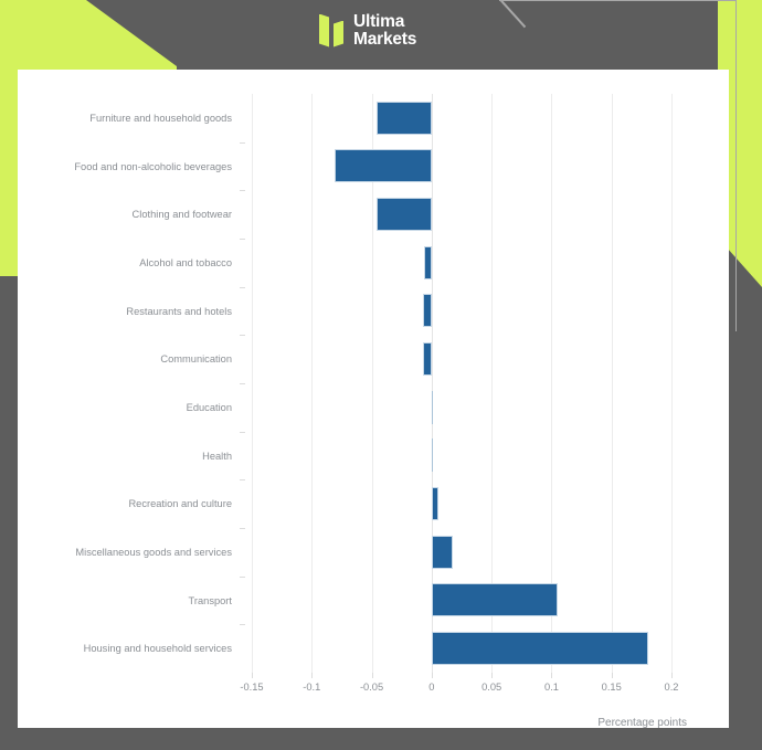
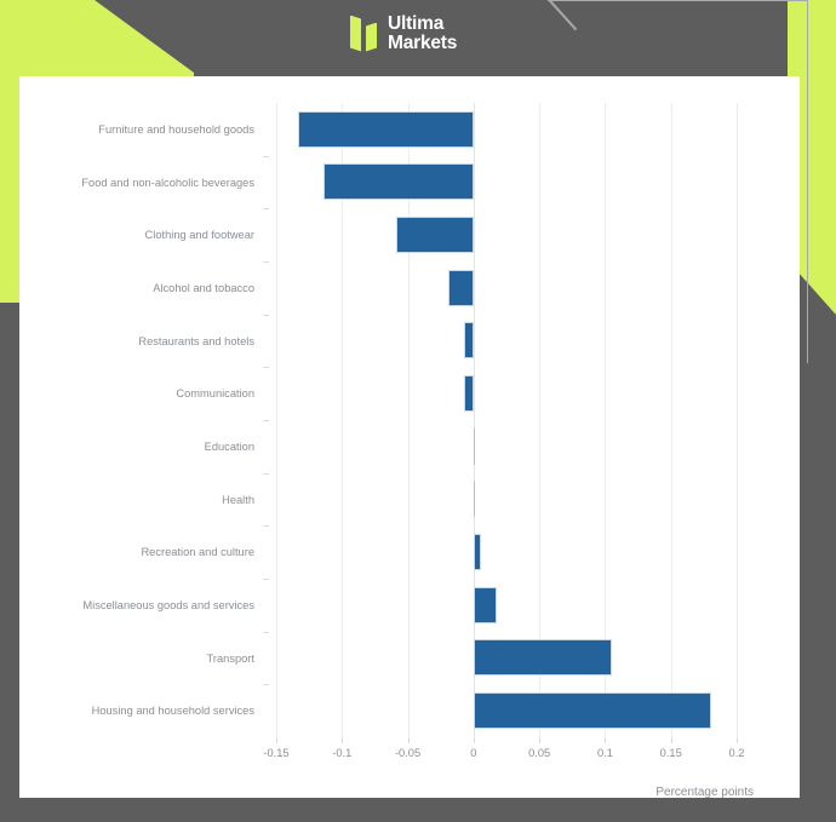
Furniture and household goods: -0.046 -> -0.133
Food and non-alcoholic beverages: -0.081 -> -0.114
Clothing and footwear: -0.046 -> -0.059
Alcohol and tobacco: -0.006 -> -0.019
